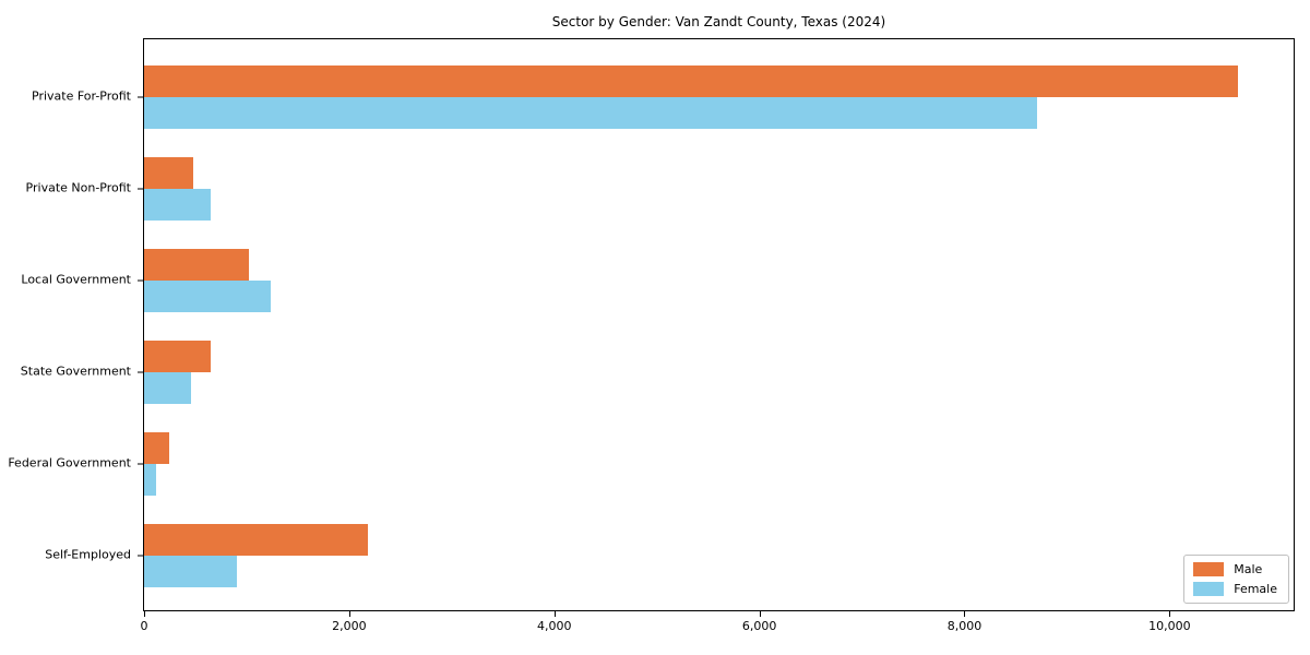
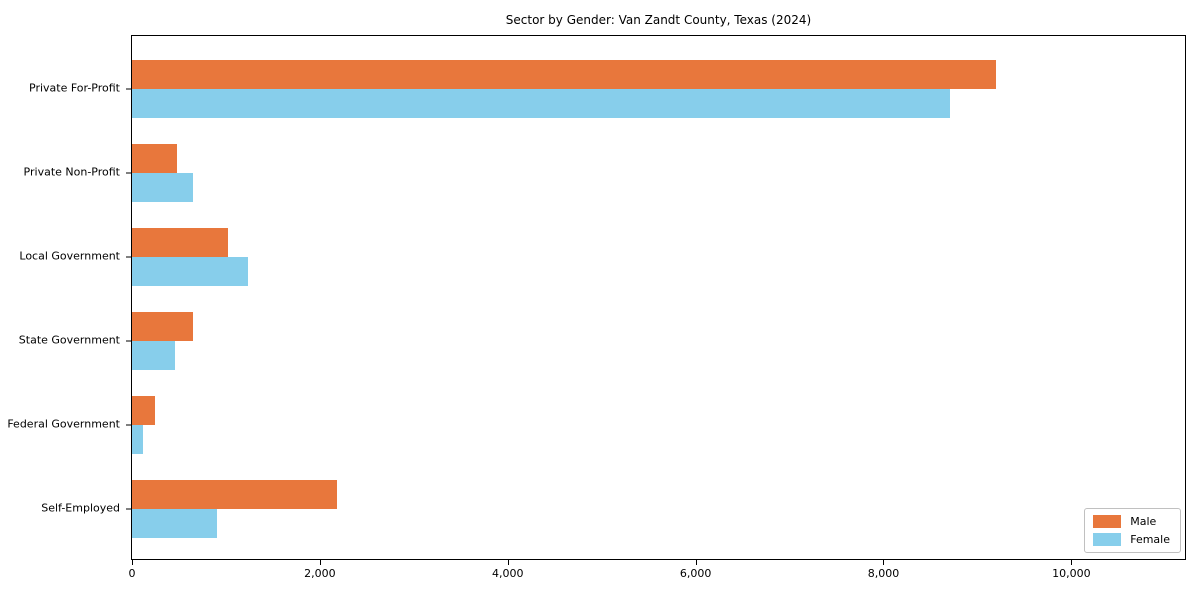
Male/Private For-Profit: 10700 -> 9200
